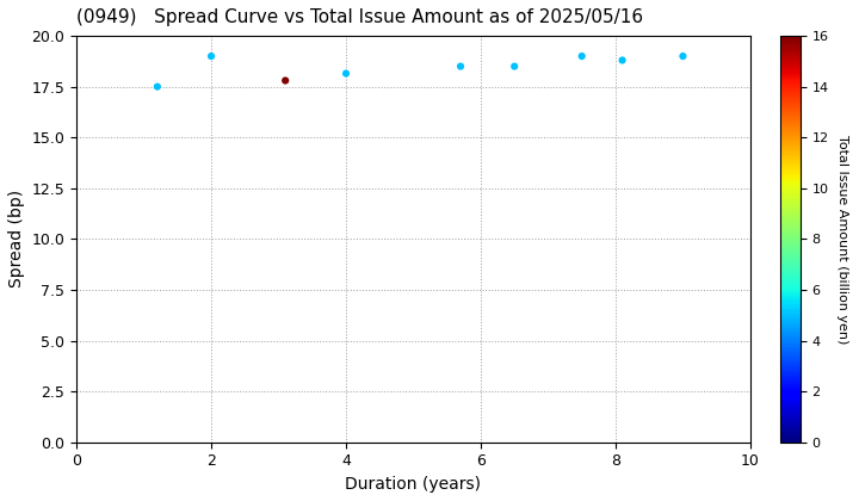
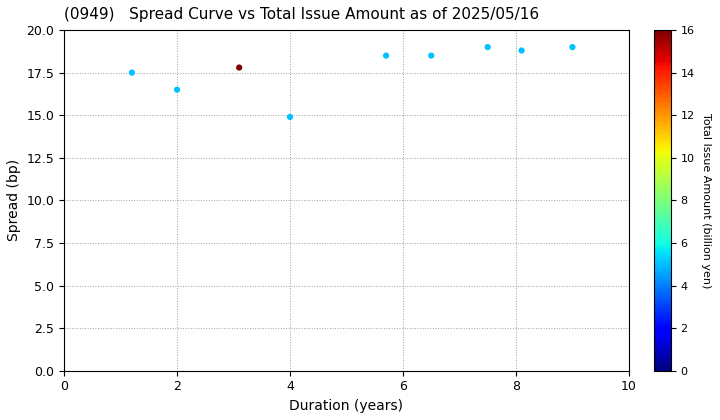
2: 19.0 -> 16.5
4: 18.1 -> 14.9
